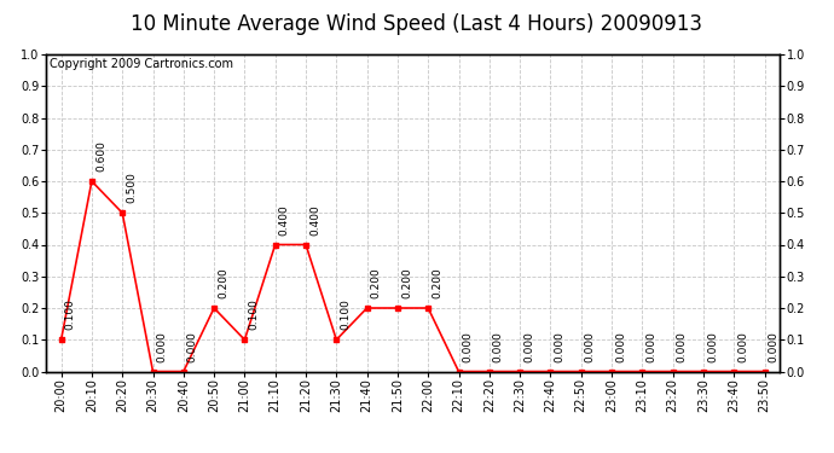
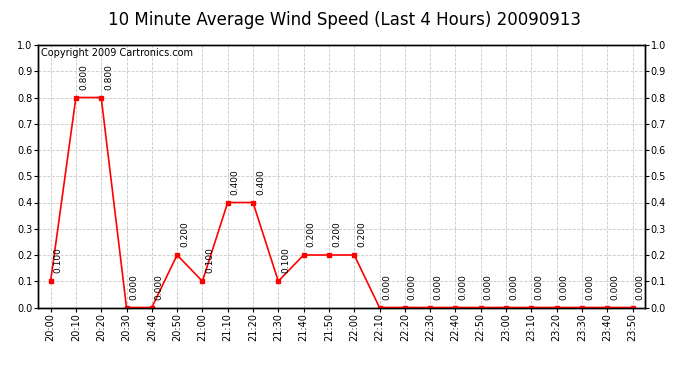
20:10: 0.600 -> 0.800
20:20: 0.500 -> 0.800
